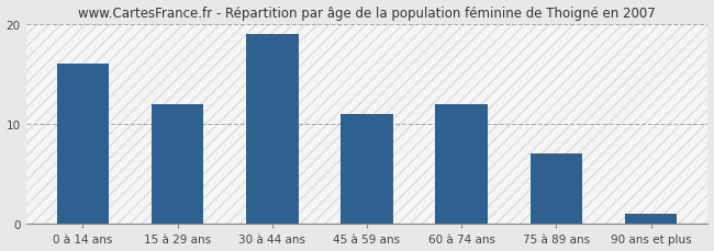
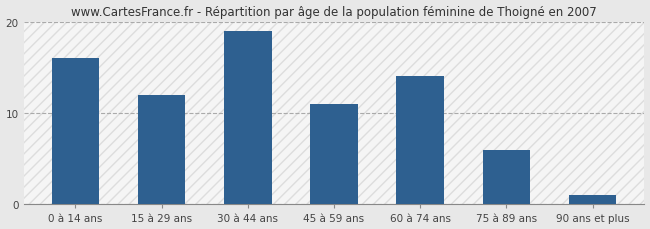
60 à 74 ans: 12 -> 14
75 à 89 ans: 7 -> 6
